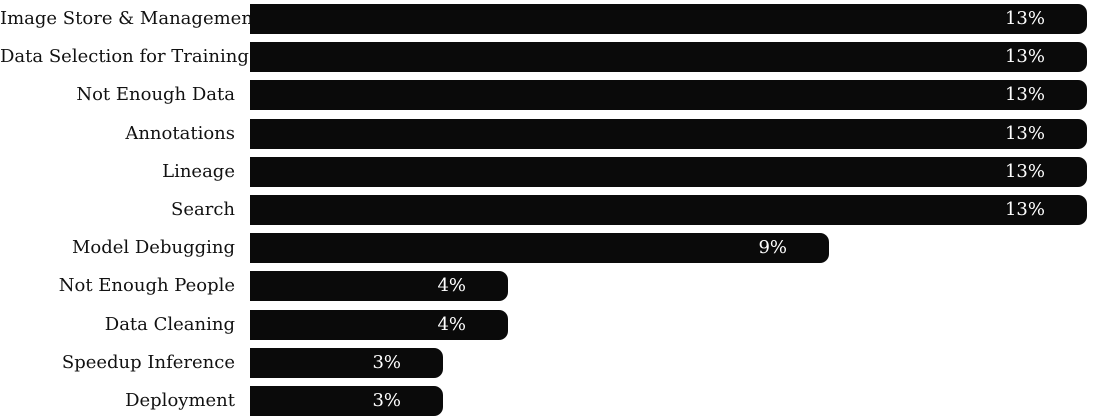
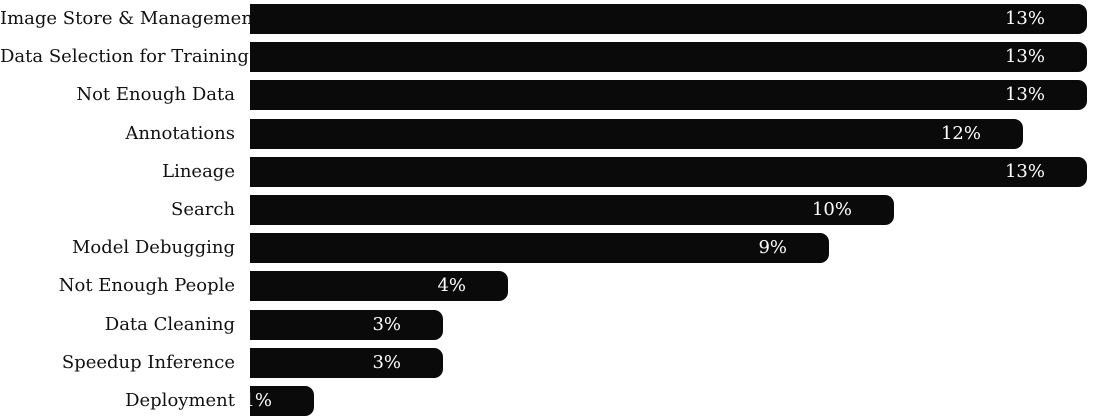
Annotations: 13% -> 12%
Search: 13% -> 10%
Data Cleaning: 4% -> 3%
Deployment: 3% -> 1%
